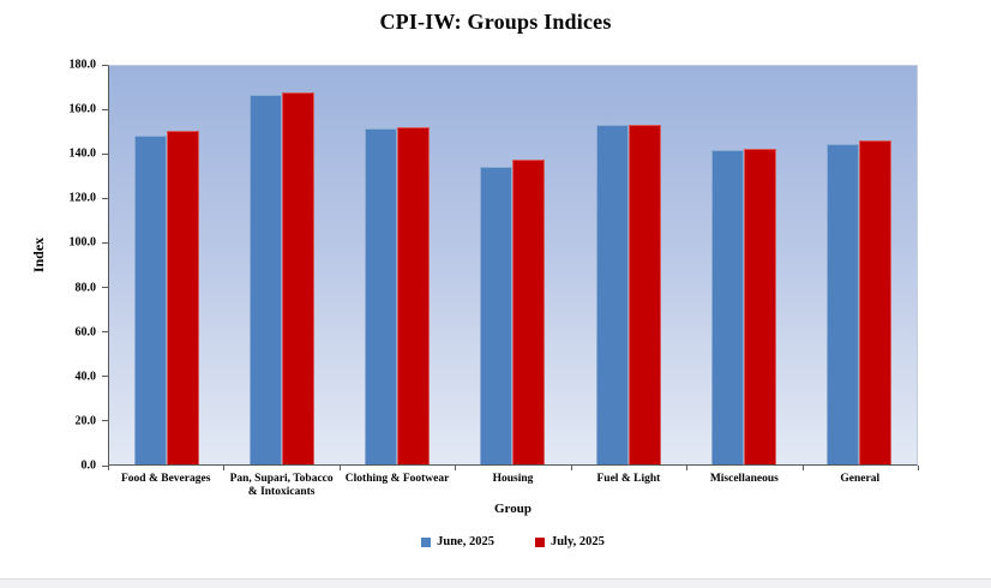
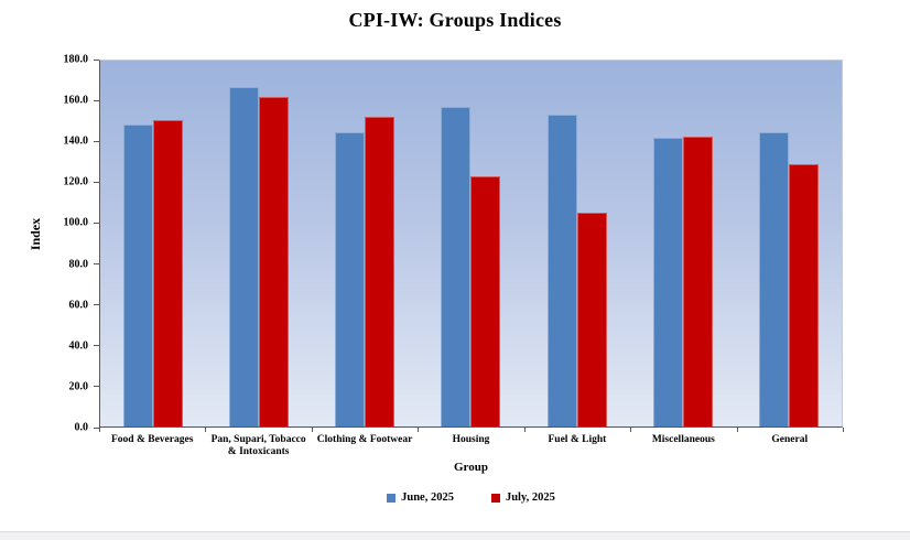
July, 2025/Pan, Supari, Tobacco & Intoxicants: 168 -> 162
June, 2025/Clothing & Footwear: 152 -> 145
June, 2025/Housing: 135 -> 157
July, 2025/Housing: 138 -> 123
July, 2025/Fuel & Light: 153 -> 105
July, 2025/General: 146 -> 129
